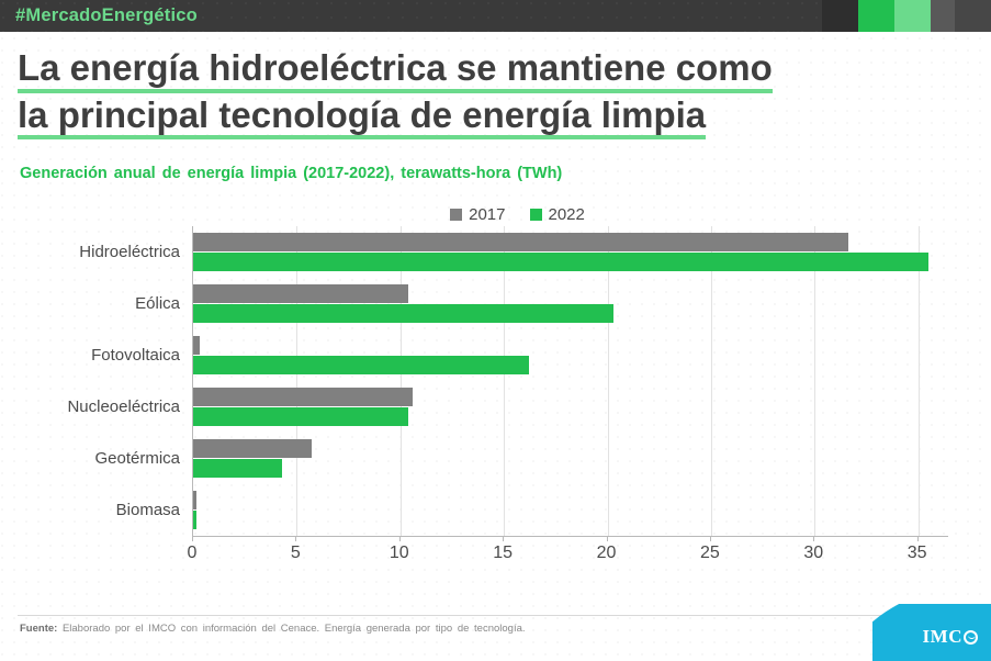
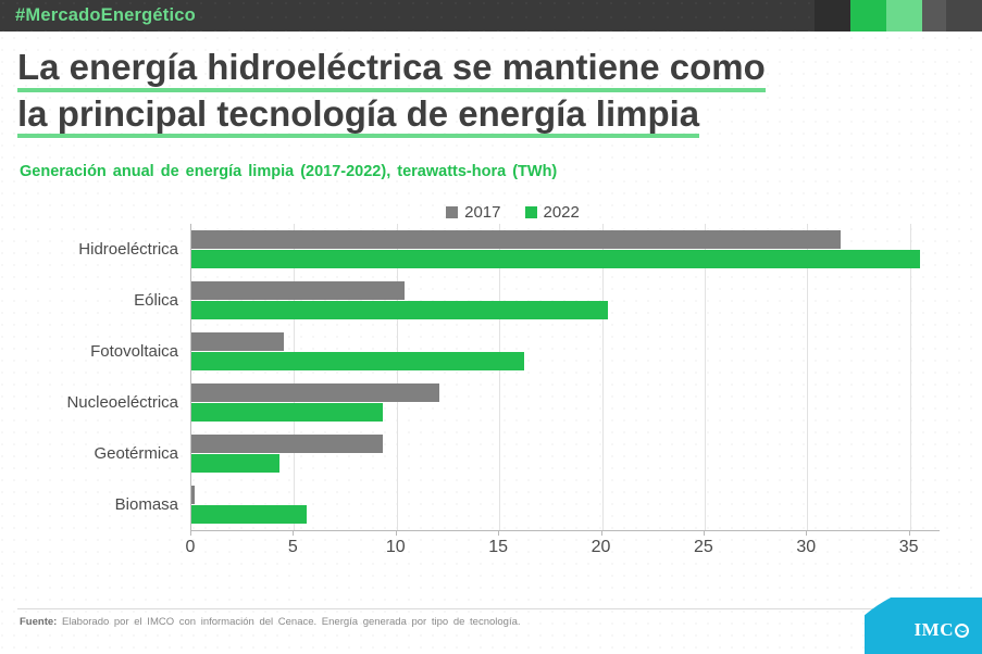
2017/Fotovoltaica: 0.3 -> 4.5
2017/Nucleoeléctrica: 10.6 -> 12.1
2022/Nucleoeléctrica: 10.4 -> 9.3
2017/Geotérmica: 5.7 -> 9.3
2022/Biomasa: 0.1 -> 5.6
